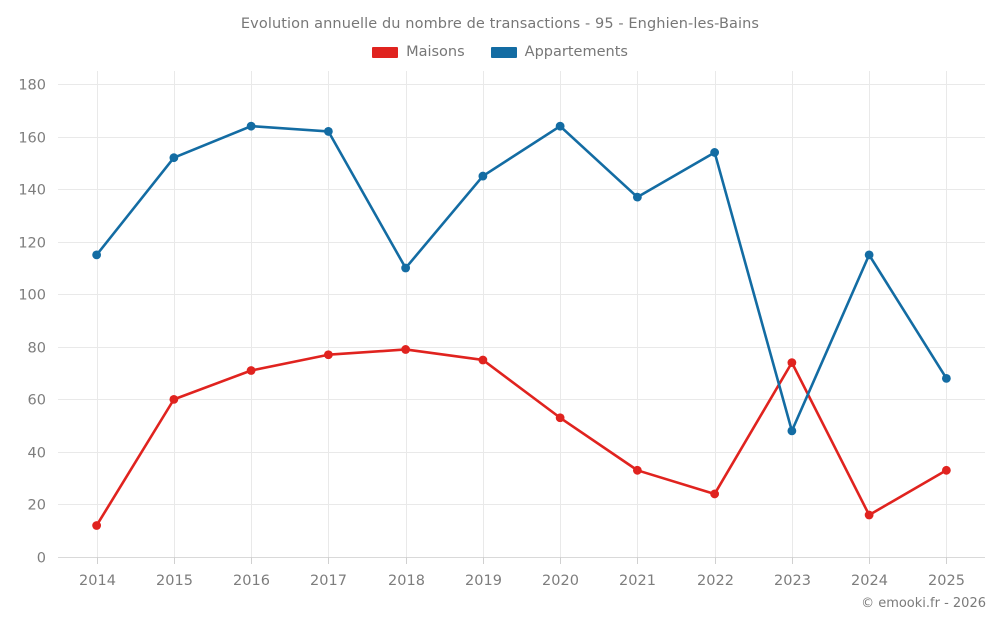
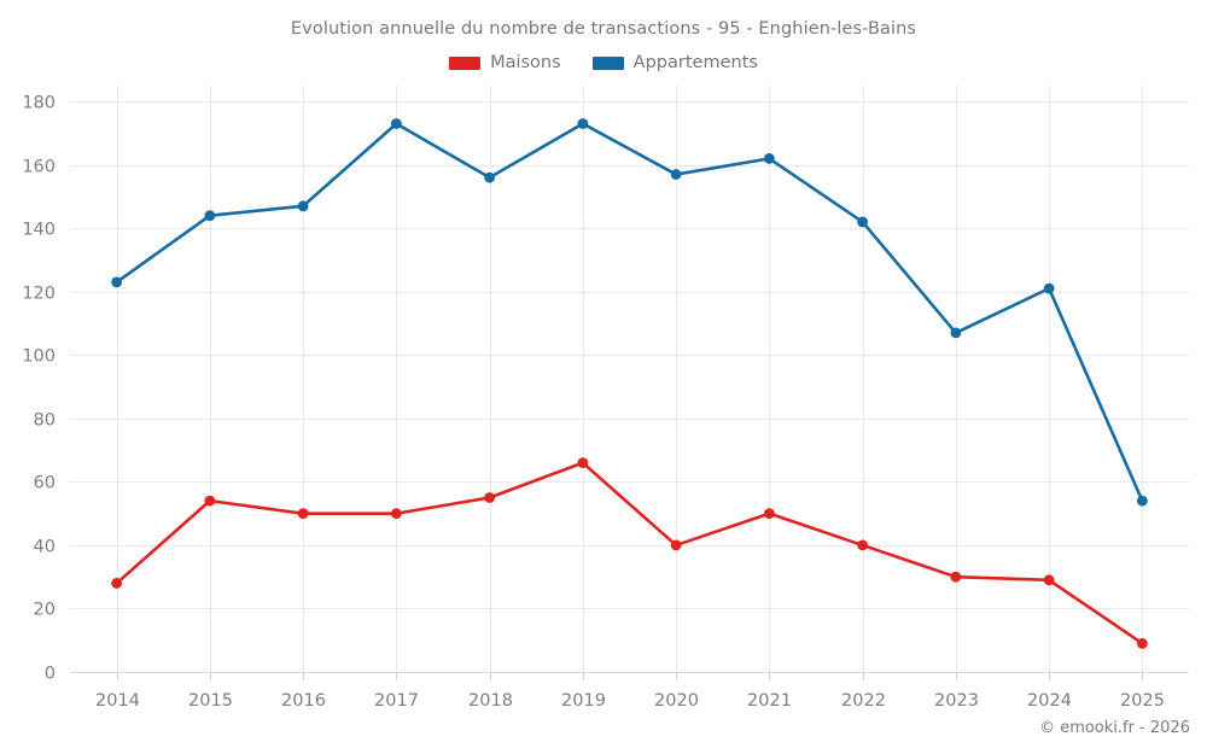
Maisons/2014: 12 -> 28
Appartements/2014: 115 -> 123
Maisons/2015: 60 -> 54
Appartements/2015: 152 -> 144
Maisons/2016: 71 -> 50
Appartements/2016: 164 -> 147
Maisons/2017: 77 -> 50
Appartements/2017: 162 -> 173
Maisons/2018: 79 -> 55
Appartements/2018: 110 -> 156
Maisons/2019: 75 -> 66
Appartements/2019: 145 -> 173
Maisons/2020: 53 -> 40
Appartements/2020: 164 -> 157
Maisons/2021: 33 -> 50
Appartements/2021: 137 -> 162
Maisons/2022: 24 -> 40
Appartements/2022: 154 -> 142
Maisons/2023: 74 -> 30
Appartements/2023: 48 -> 107
Maisons/2024: 16 -> 29
Appartements/2024: 115 -> 121
Maisons/2025: 33 -> 9
Appartements/2025: 68 -> 54
